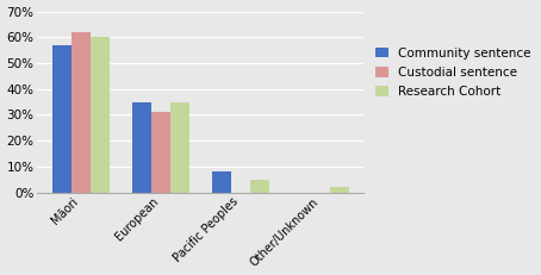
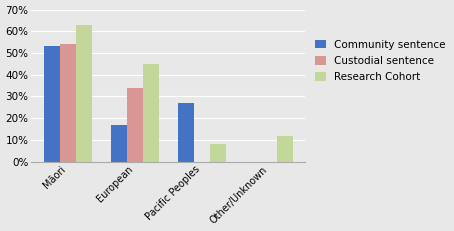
Community sentence/Māori: 57% -> 53%
Custodial sentence/Māori: 62% -> 54%
Research Cohort/Māori: 60% -> 63%
Community sentence/European: 35% -> 17%
Custodial sentence/European: 31% -> 34%
Research Cohort/European: 35% -> 45%
Community sentence/Pacific Peoples: 8% -> 27%
Research Cohort/Pacific Peoples: 5% -> 8%
Research Cohort/Other/Unknown: 2% -> 12%
